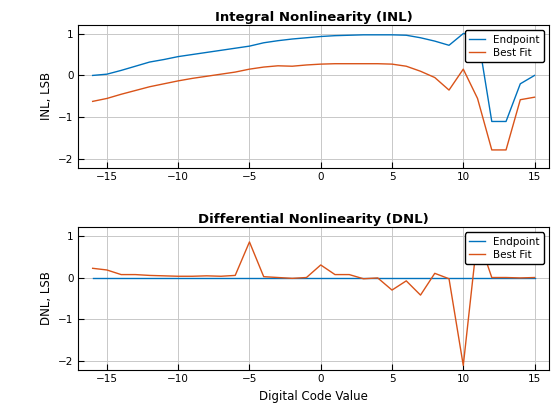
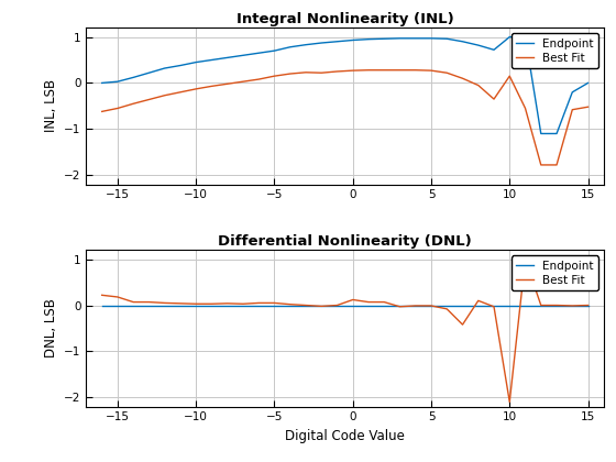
Differential Nonlinearity (DNL)/Best Fit/−5: 0.85 -> 0.05
Differential Nonlinearity (DNL)/Best Fit/0: 0.30 -> 0.12
Differential Nonlinearity (DNL)/Best Fit/5: -0.30 -> -0.01
